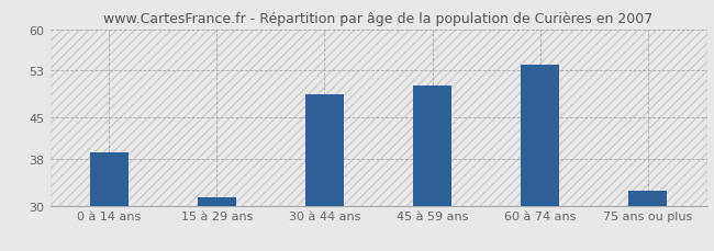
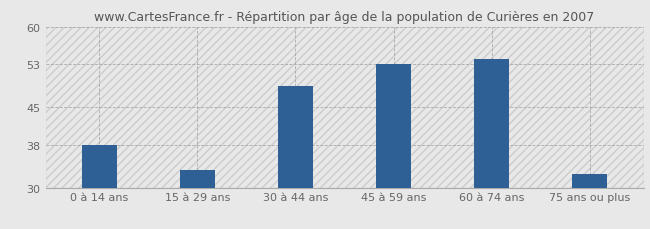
0 à 14 ans: 39.0 -> 38.0
15 à 29 ans: 31.5 -> 33.2
45 à 59 ans: 50.5 -> 53.0
